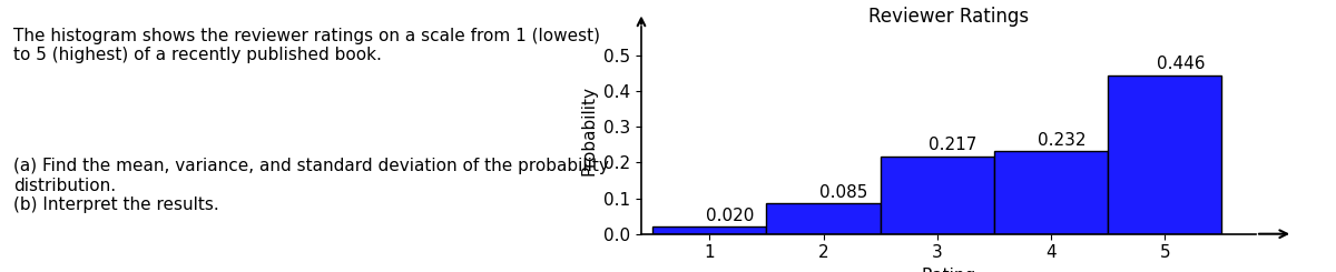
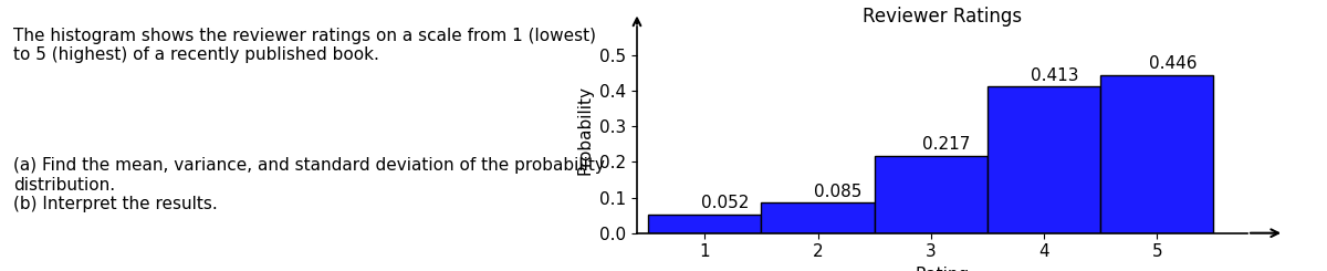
1: 0.020 -> 0.052
4: 0.232 -> 0.413
